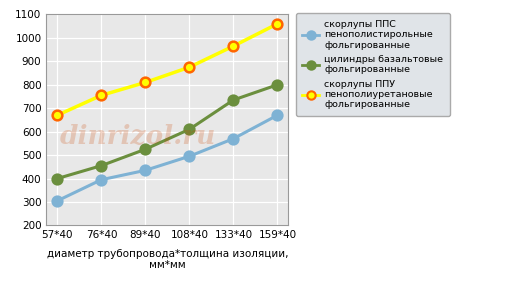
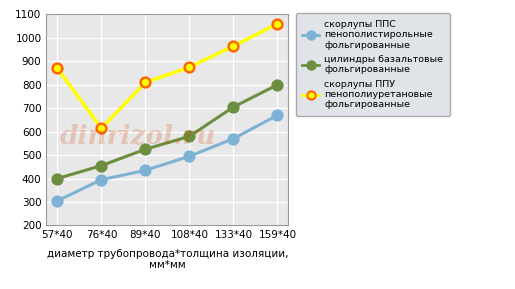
скорлупы ППУ пенополиуретановые фольгированные/57*40: 670 -> 870
скорлупы ППУ пенополиуретановые фольгированные/76*40: 755 -> 615
цилиндры базальтовые фольгированные/108*40: 610 -> 580
цилиндры базальтовые фольгированные/133*40: 735 -> 705
